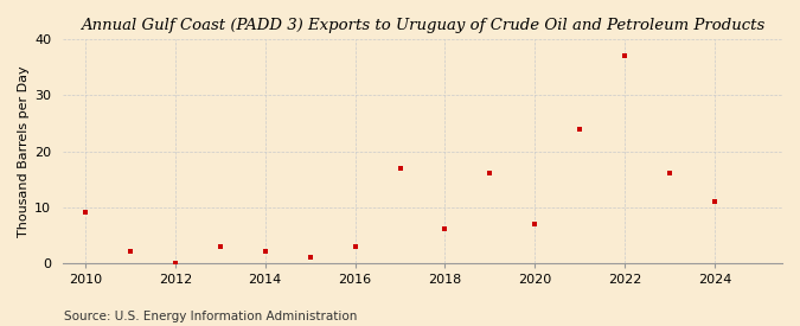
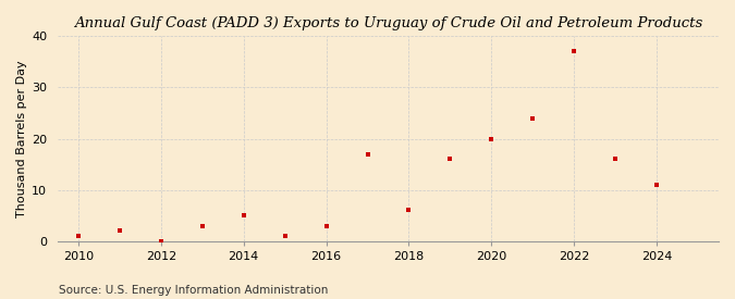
2010: 9 -> 1
2014: 2 -> 5
2020: 7 -> 20
